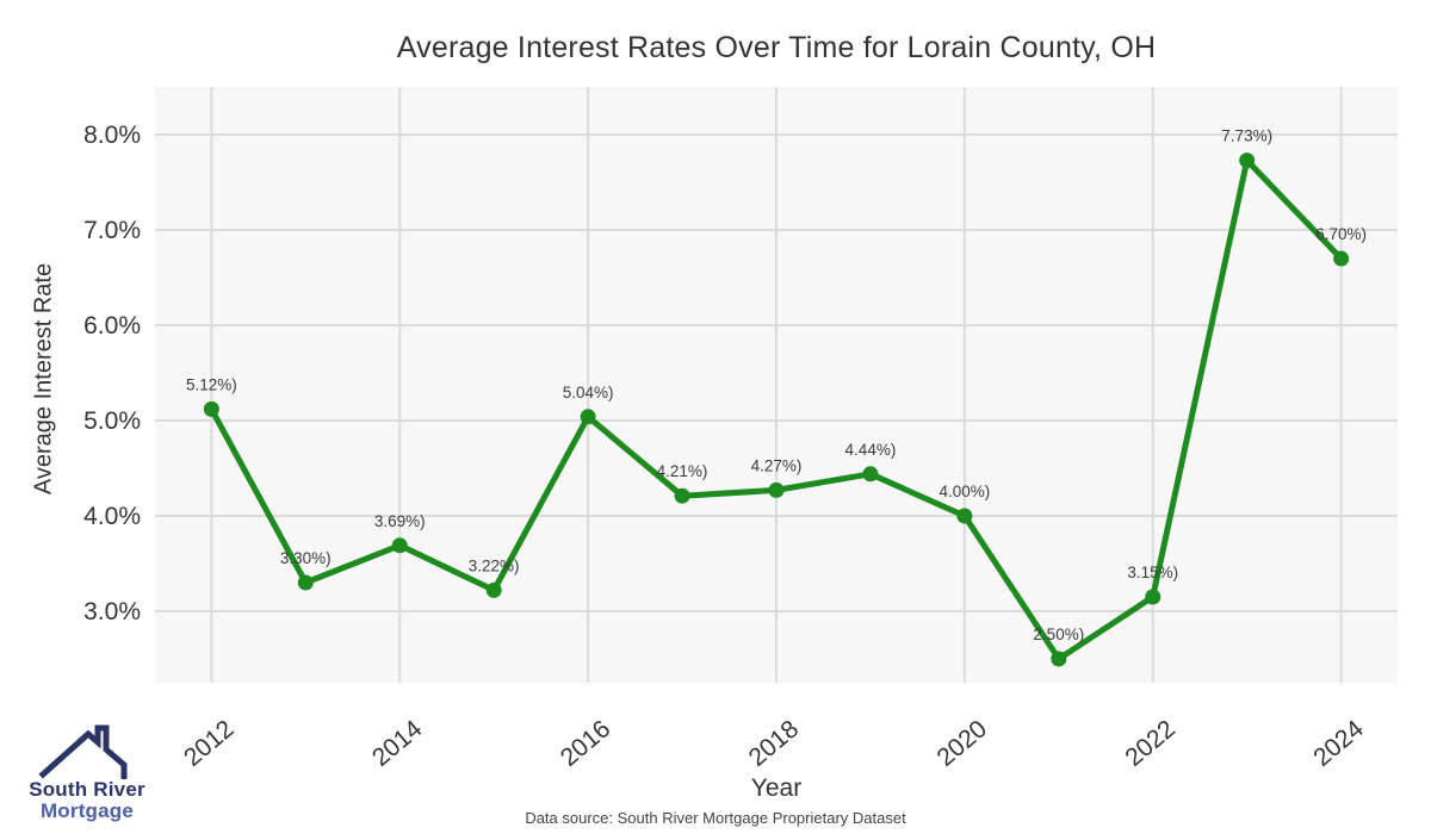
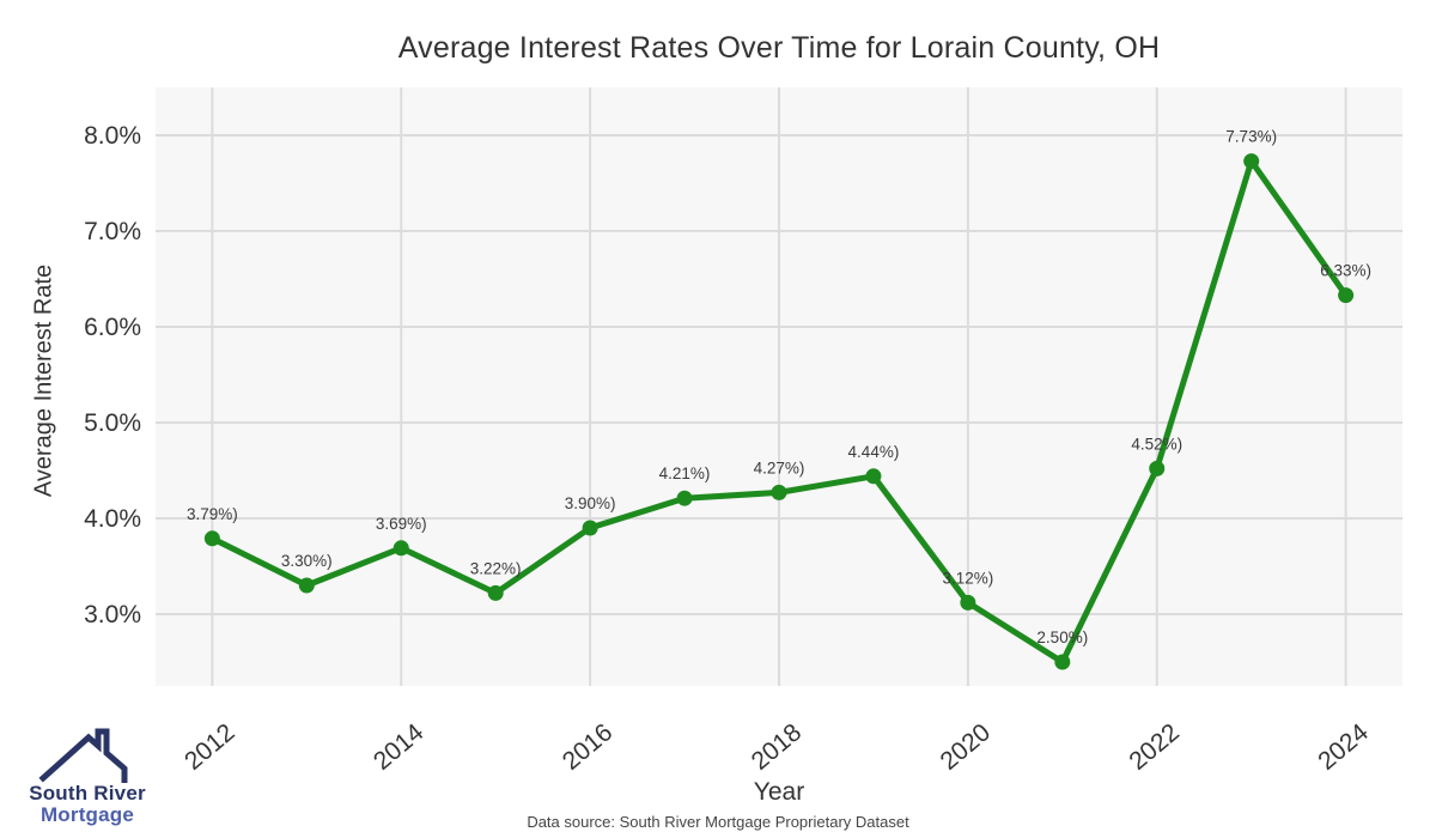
2012: 5.12% -> 3.79%
2016: 5.04% -> 3.90%
2020: 4.00% -> 3.12%
2022: 3.15% -> 4.52%
2024: 6.70% -> 6.33%
